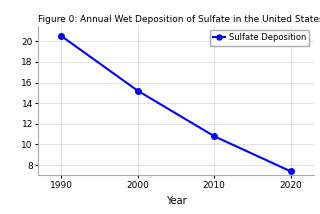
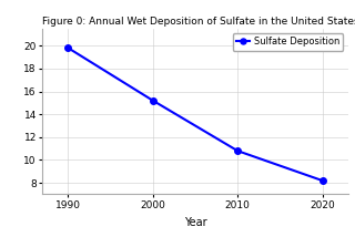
1990: 20.5 -> 19.8
2020: 7.4 -> 8.2
